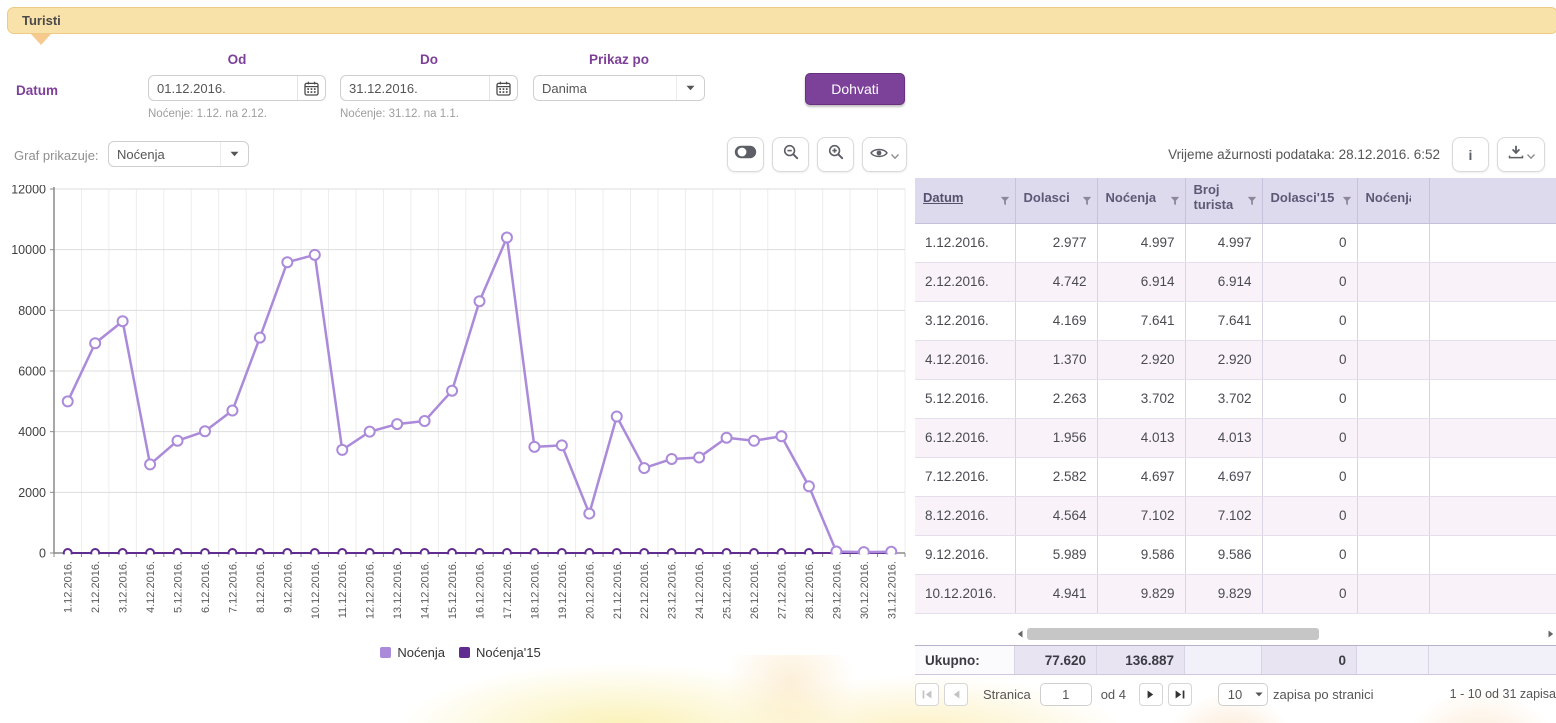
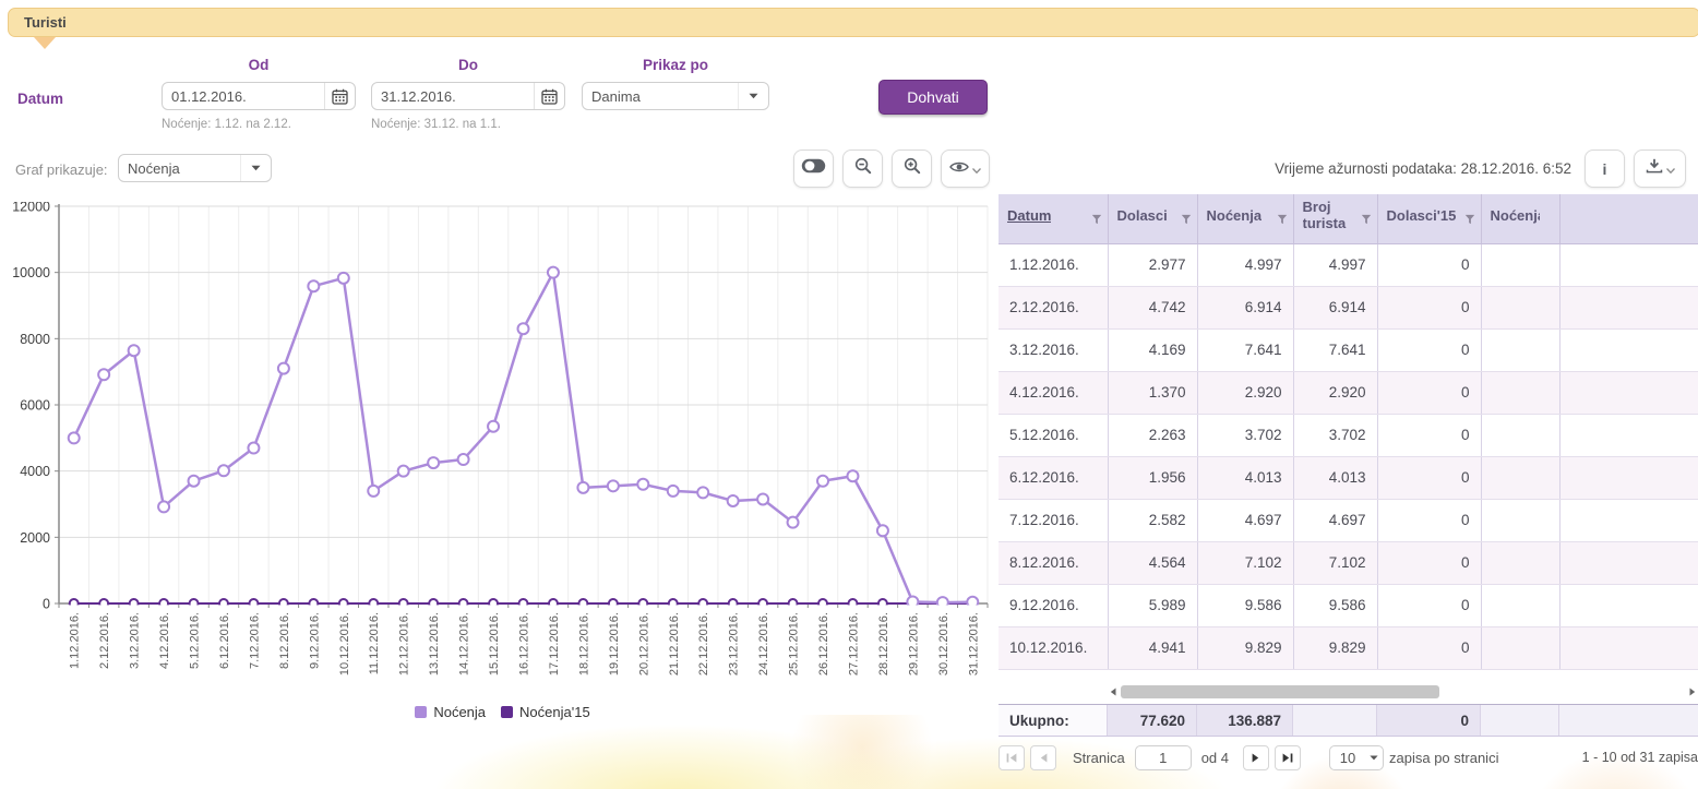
Noćenja/17.12.2016.: 10400 -> 10000
Noćenja/20.12.2016.: 1300 -> 3600
Noćenja/21.12.2016.: 4500 -> 3400
Noćenja/22.12.2016.: 2800 -> 3400
Noćenja/25.12.2016.: 3800 -> 2400
